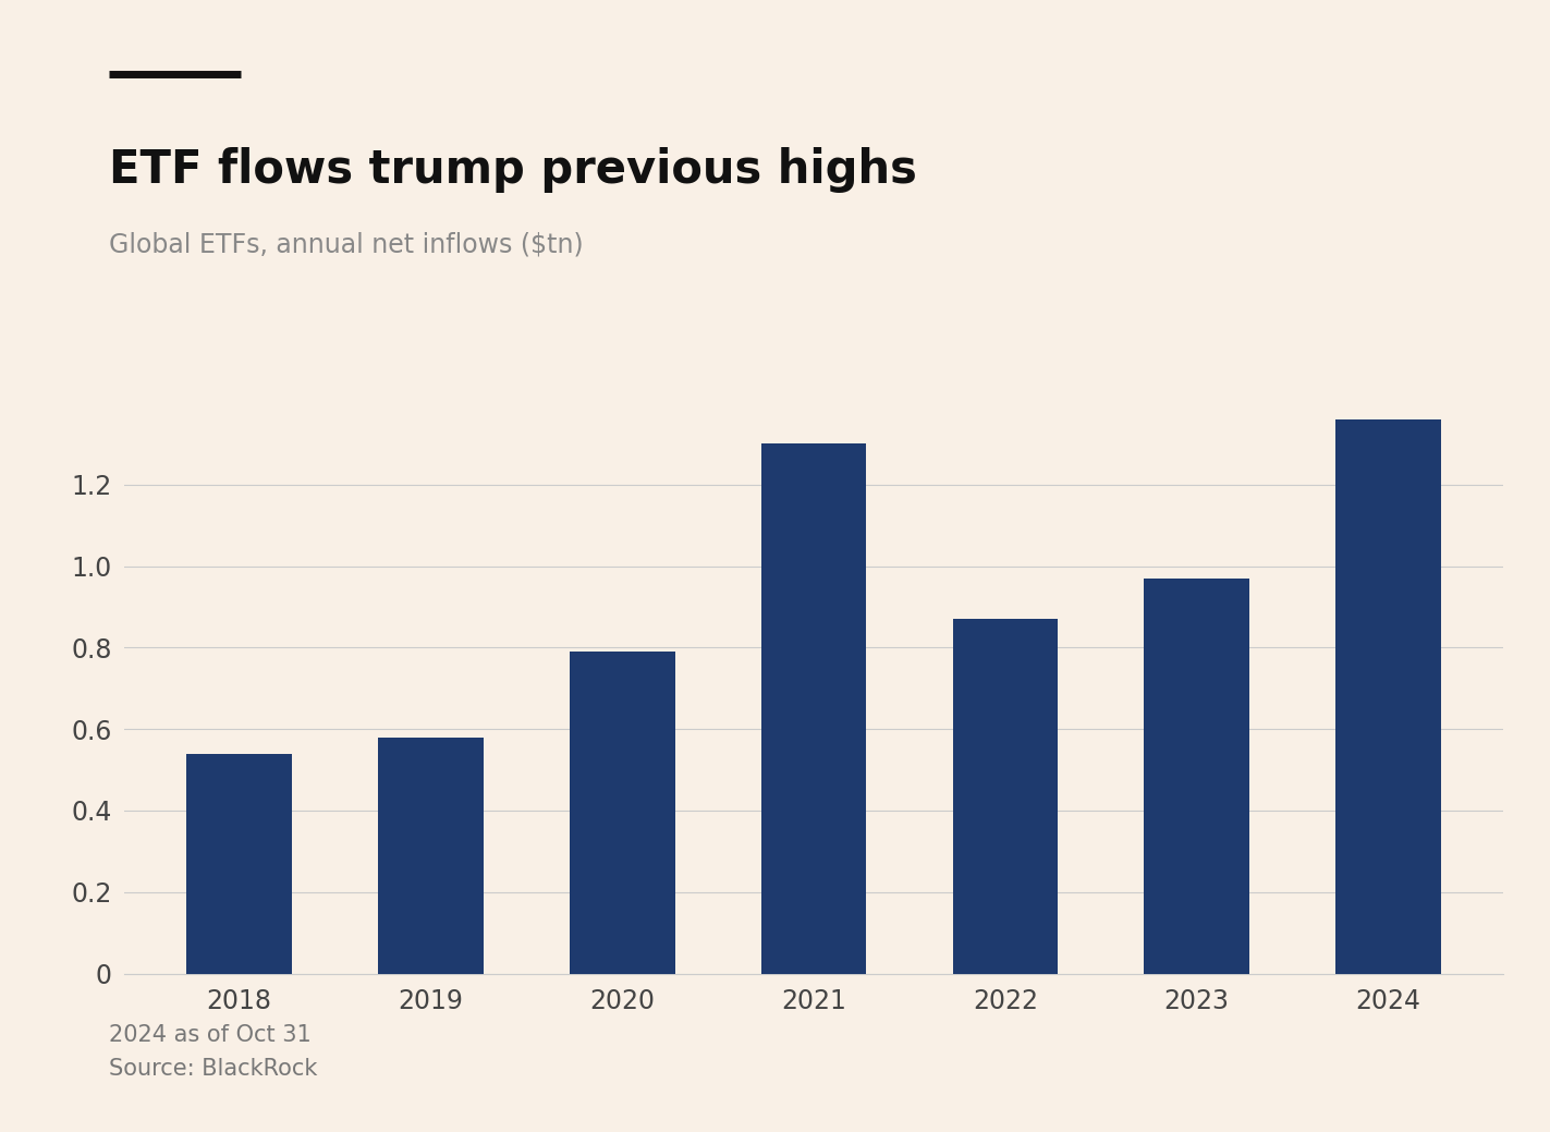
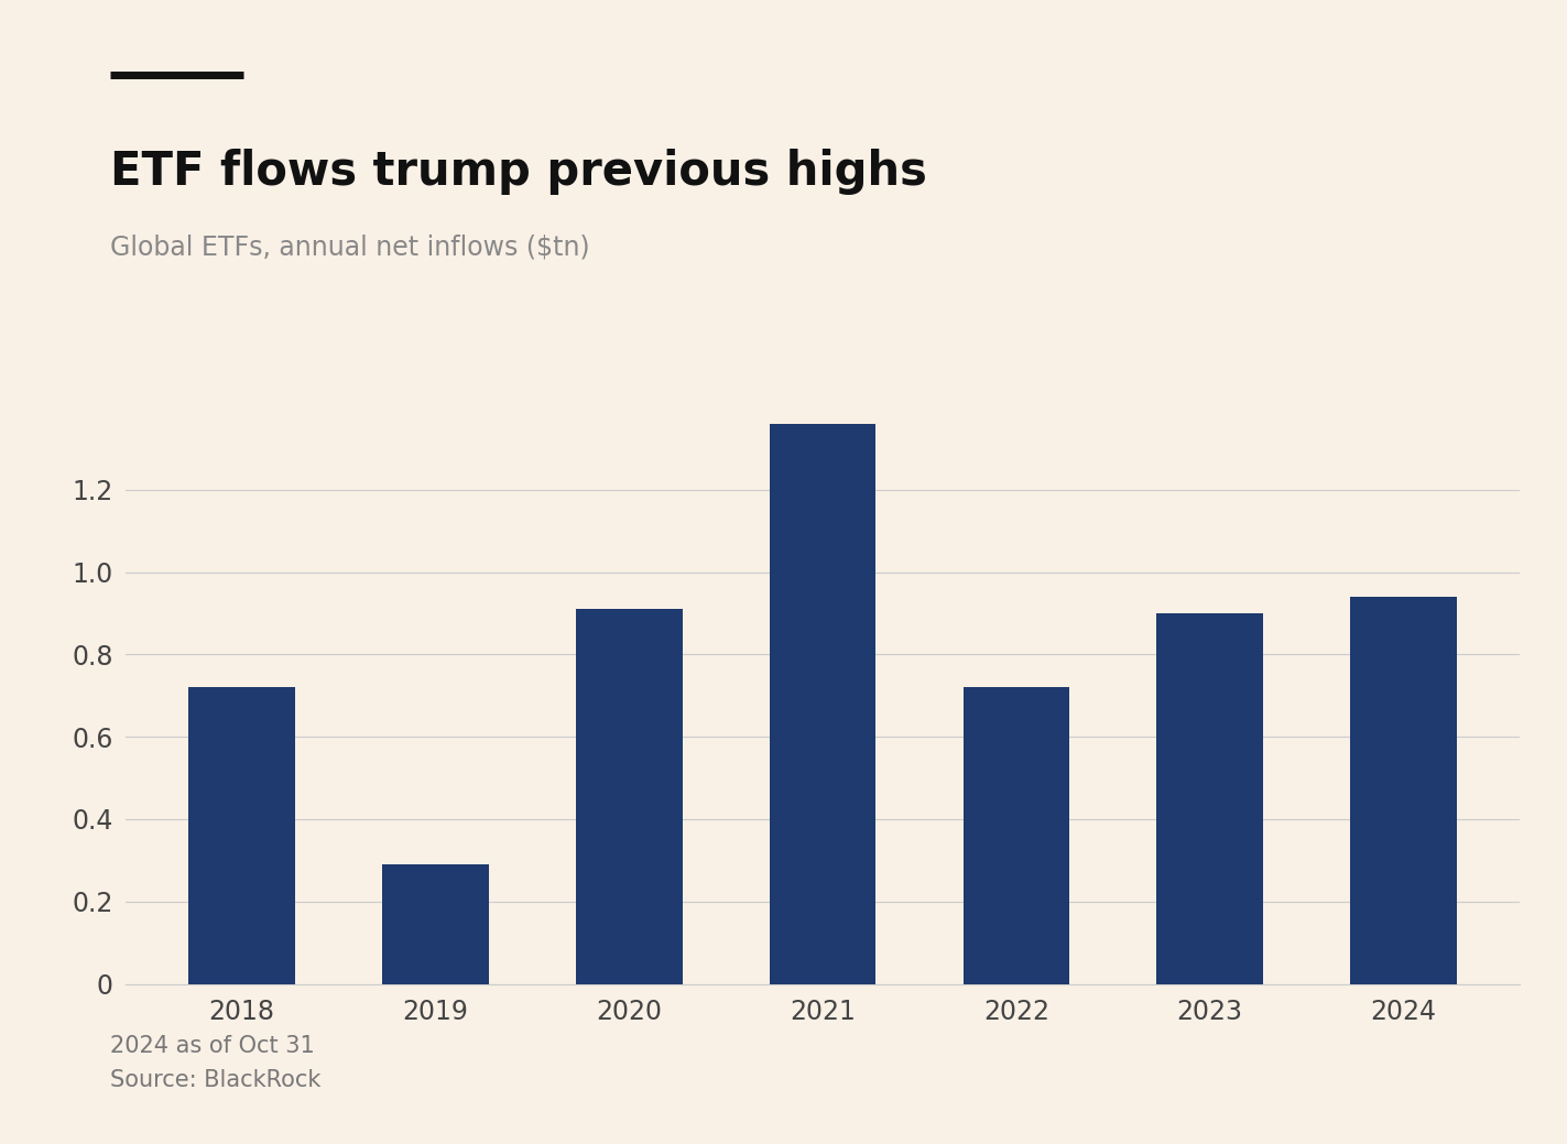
2018: 0.54 -> 0.72
2019: 0.58 -> 0.29
2020: 0.79 -> 0.91
2021: 1.30 -> 1.36
2022: 0.87 -> 0.72
2023: 0.97 -> 0.90
2024: 1.36 -> 0.94
